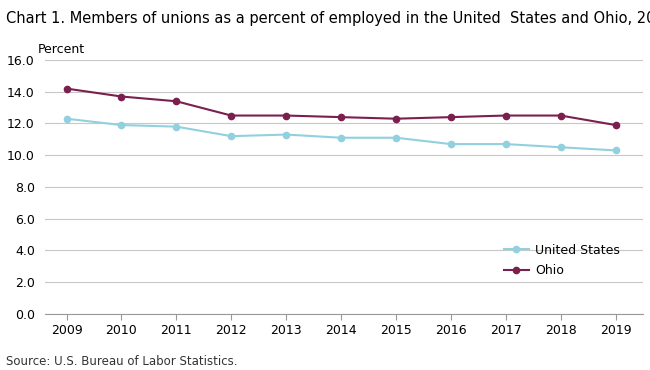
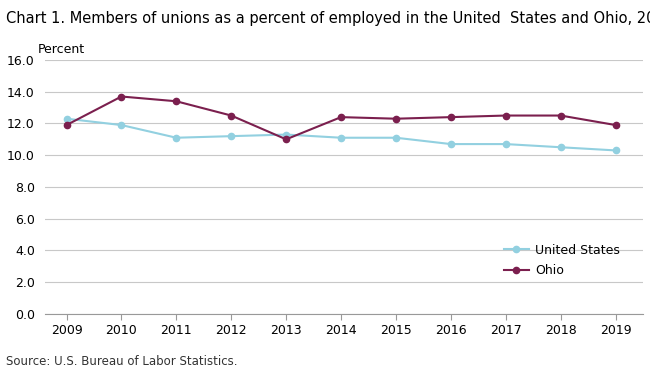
Ohio/2009: 14.2 -> 11.9
United States/2011: 11.8 -> 11.1
Ohio/2013: 12.5 -> 11.0
